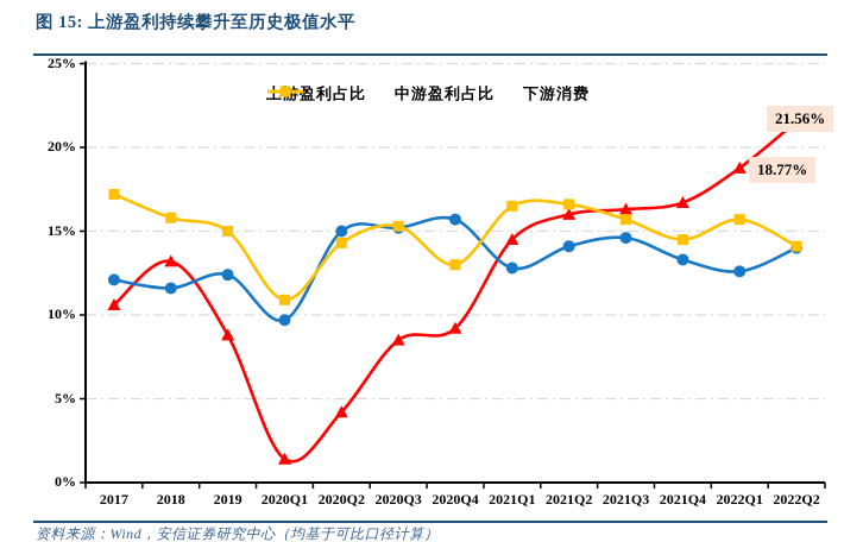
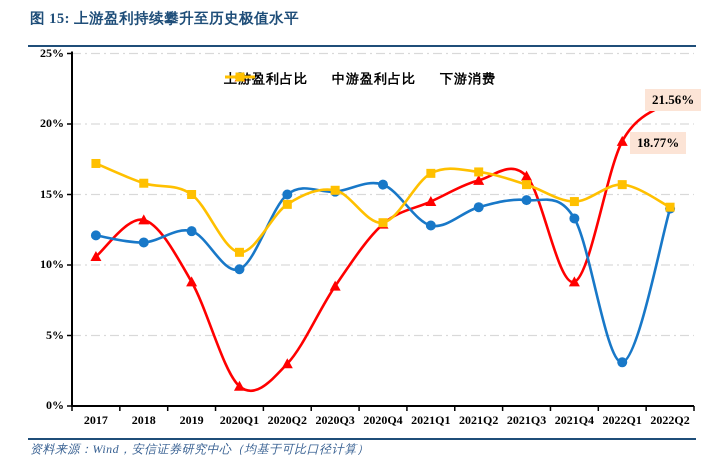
上游盈利占比/2020Q2: 4.2% -> 3.0%
上游盈利占比/2020Q4: 9.2% -> 12.9%
上游盈利占比/2021Q4: 16.7% -> 8.8%
中游盈利占比/2022Q1: 12.6% -> 3.1%
